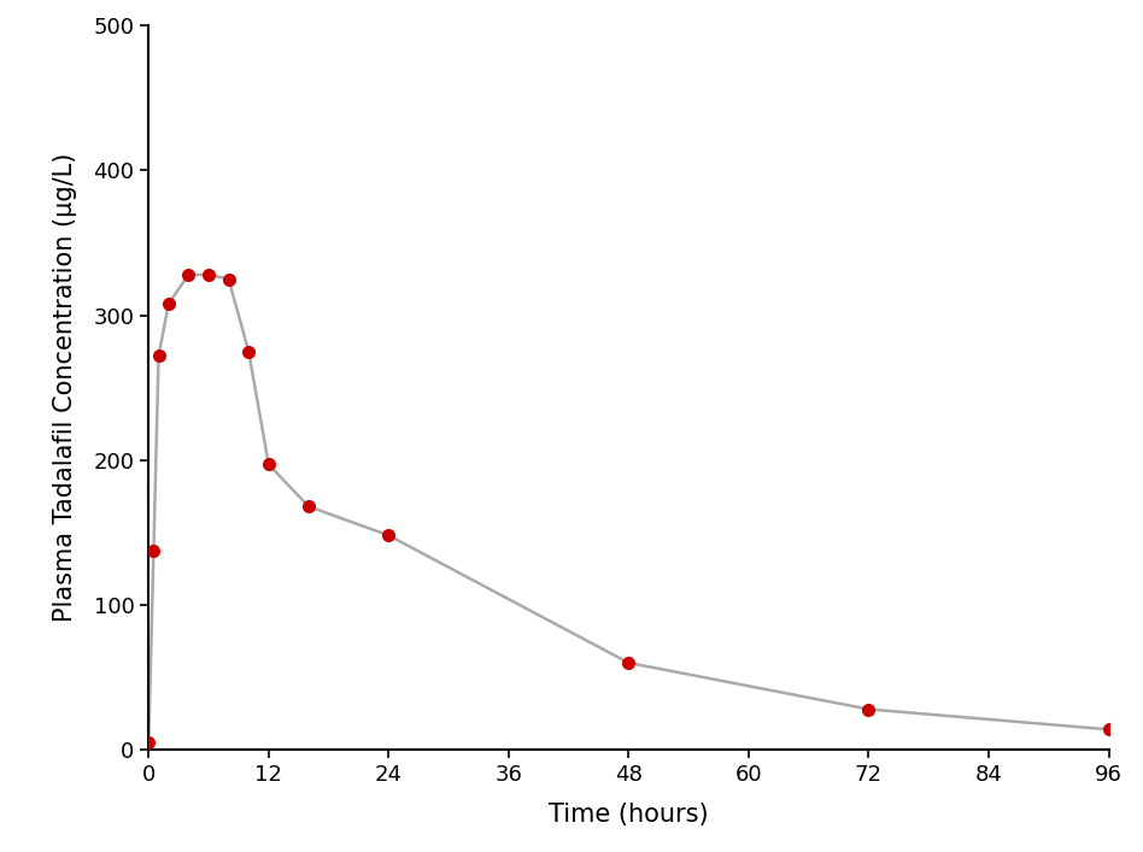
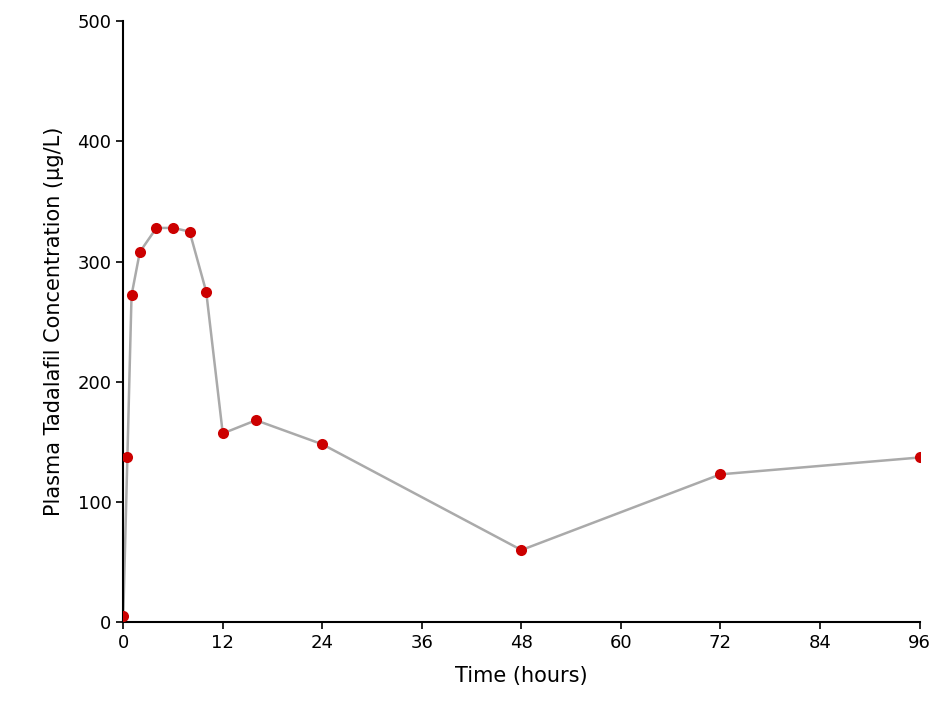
12: 197 -> 157
72: 28 -> 123
96: 14 -> 137
